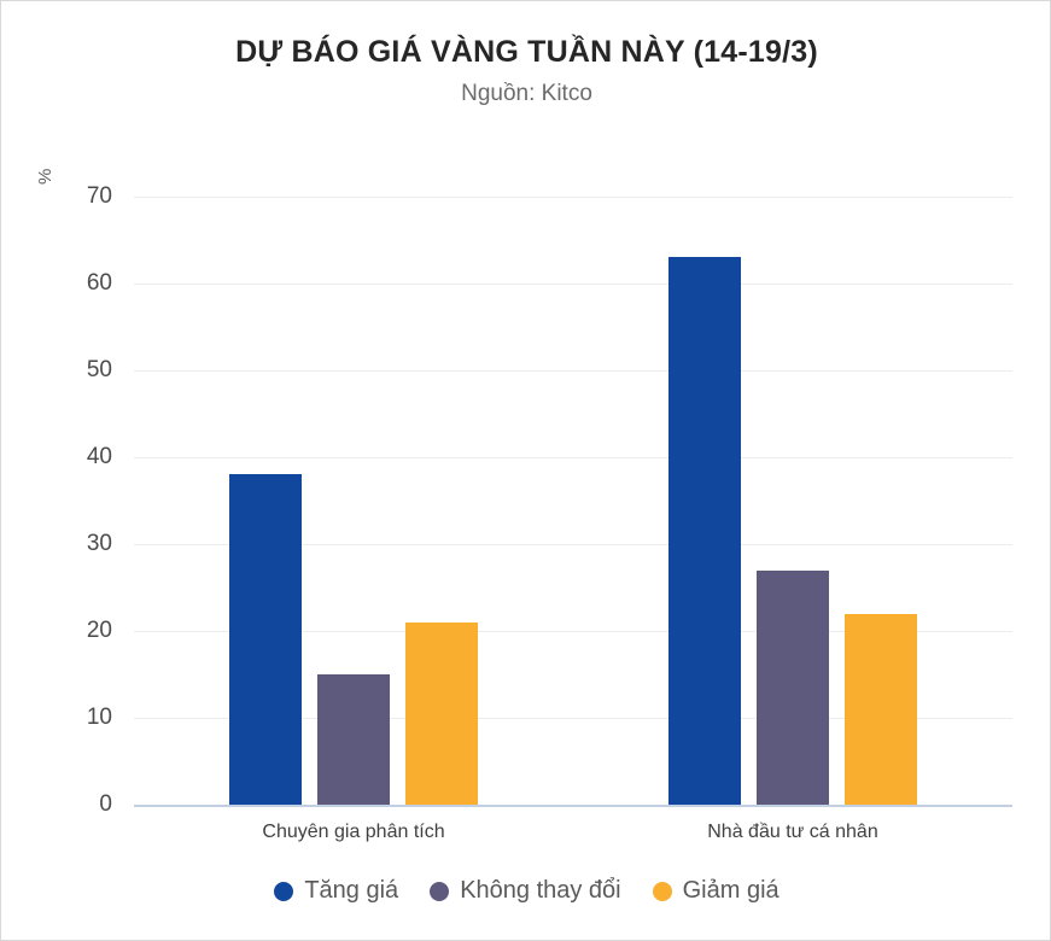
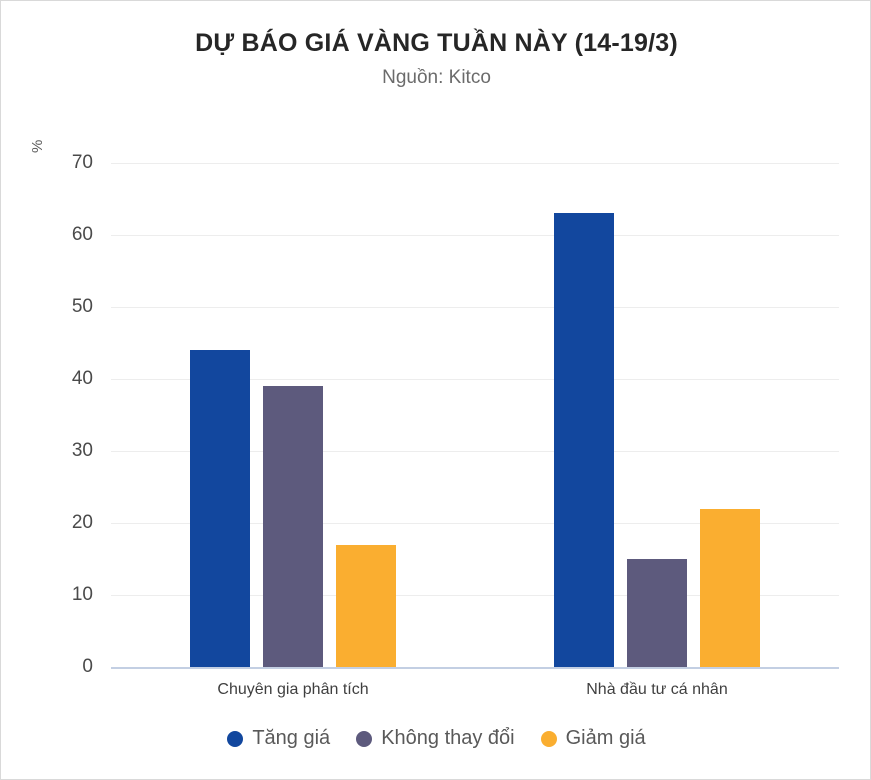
Tăng giá/Chuyên gia phân tích: 38 -> 44
Không thay đổi/Chuyên gia phân tích: 15 -> 39
Giảm giá/Chuyên gia phân tích: 21 -> 17
Không thay đổi/Nhà đầu tư cá nhân: 27 -> 15
